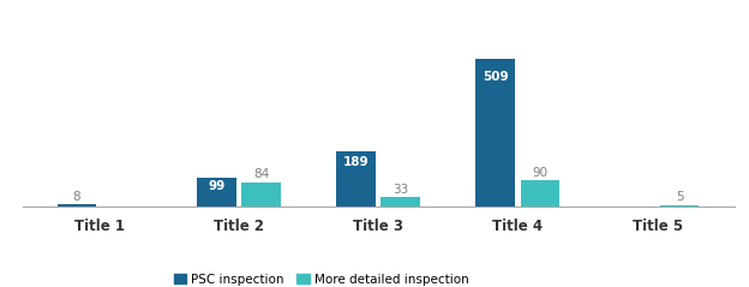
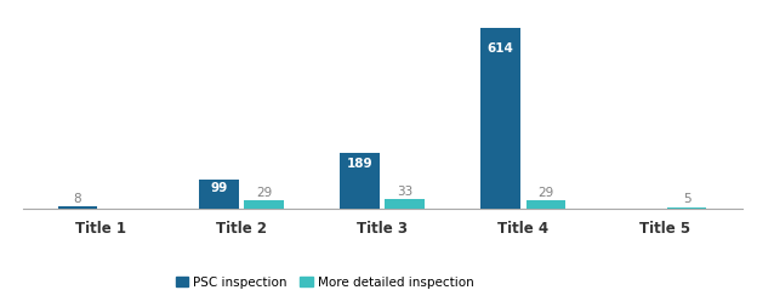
More detailed inspection/Title 2: 84 -> 29
PSC inspection/Title 4: 509 -> 614
More detailed inspection/Title 4: 90 -> 29
